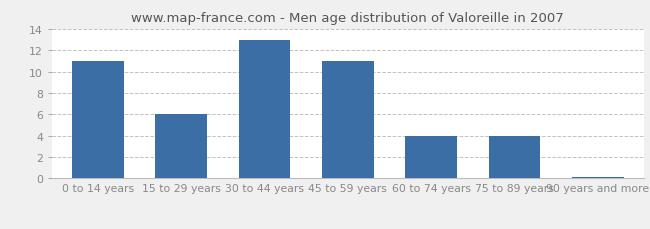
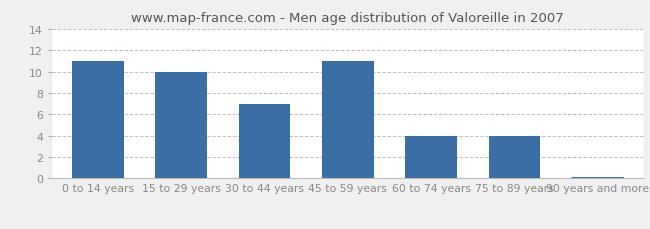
15 to 29 years: 6.0 -> 10.0
30 to 44 years: 13.0 -> 7.0
